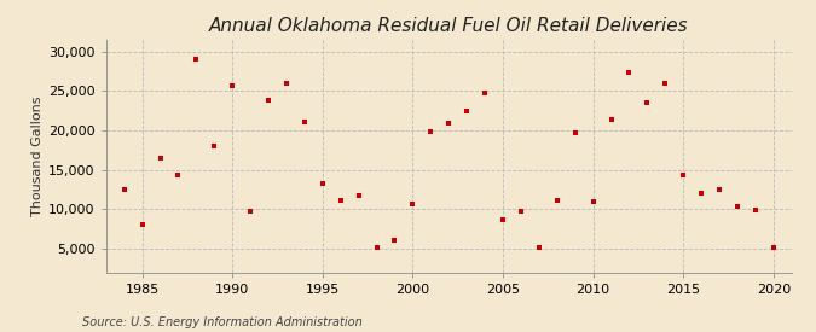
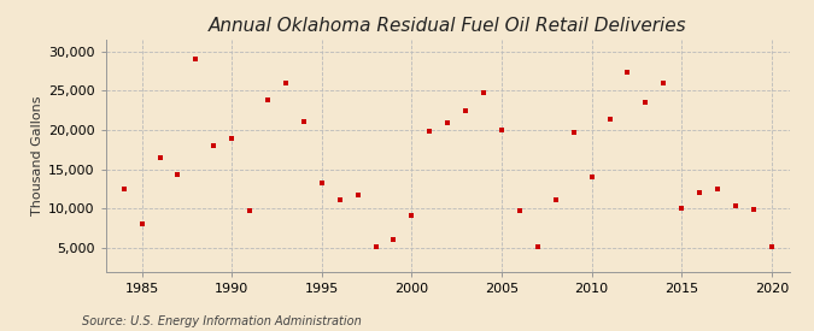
1990: 25,700 -> 19,000
2000: 10,700 -> 9,200
2005: 8,700 -> 20,000
2010: 10,900 -> 14,000
2015: 14,300 -> 10,000
